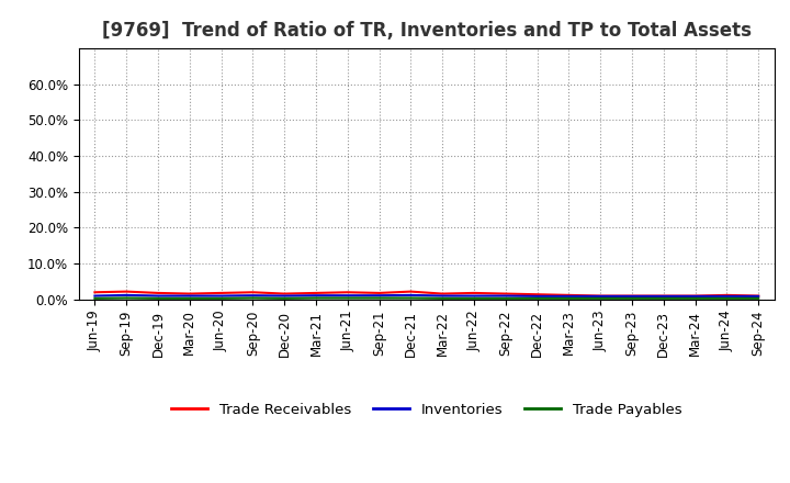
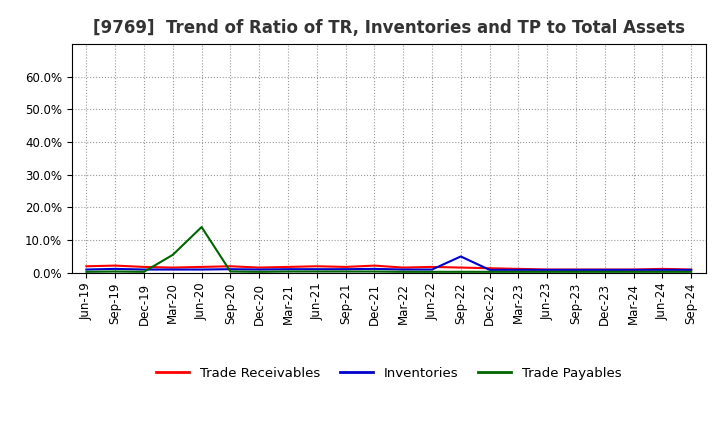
Trade Payables/Mar-20: 0.3% -> 5.5%
Trade Payables/Jun-20: 0.3% -> 14.0%
Inventories/Sep-22: 1.0% -> 5.0%
